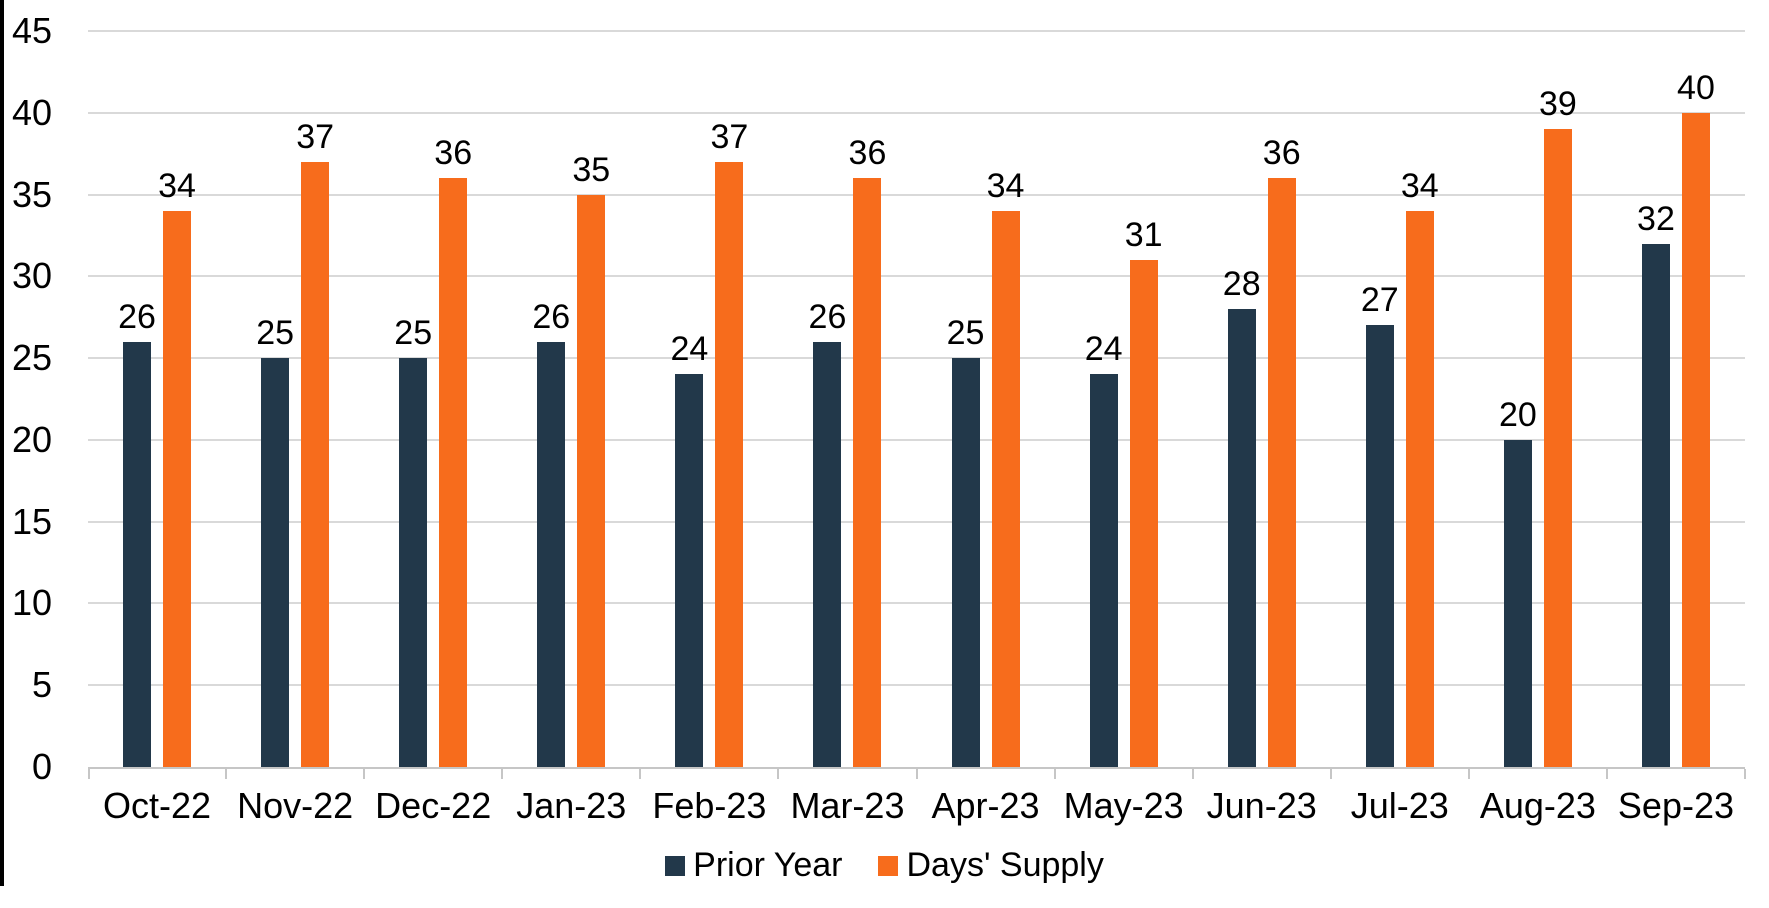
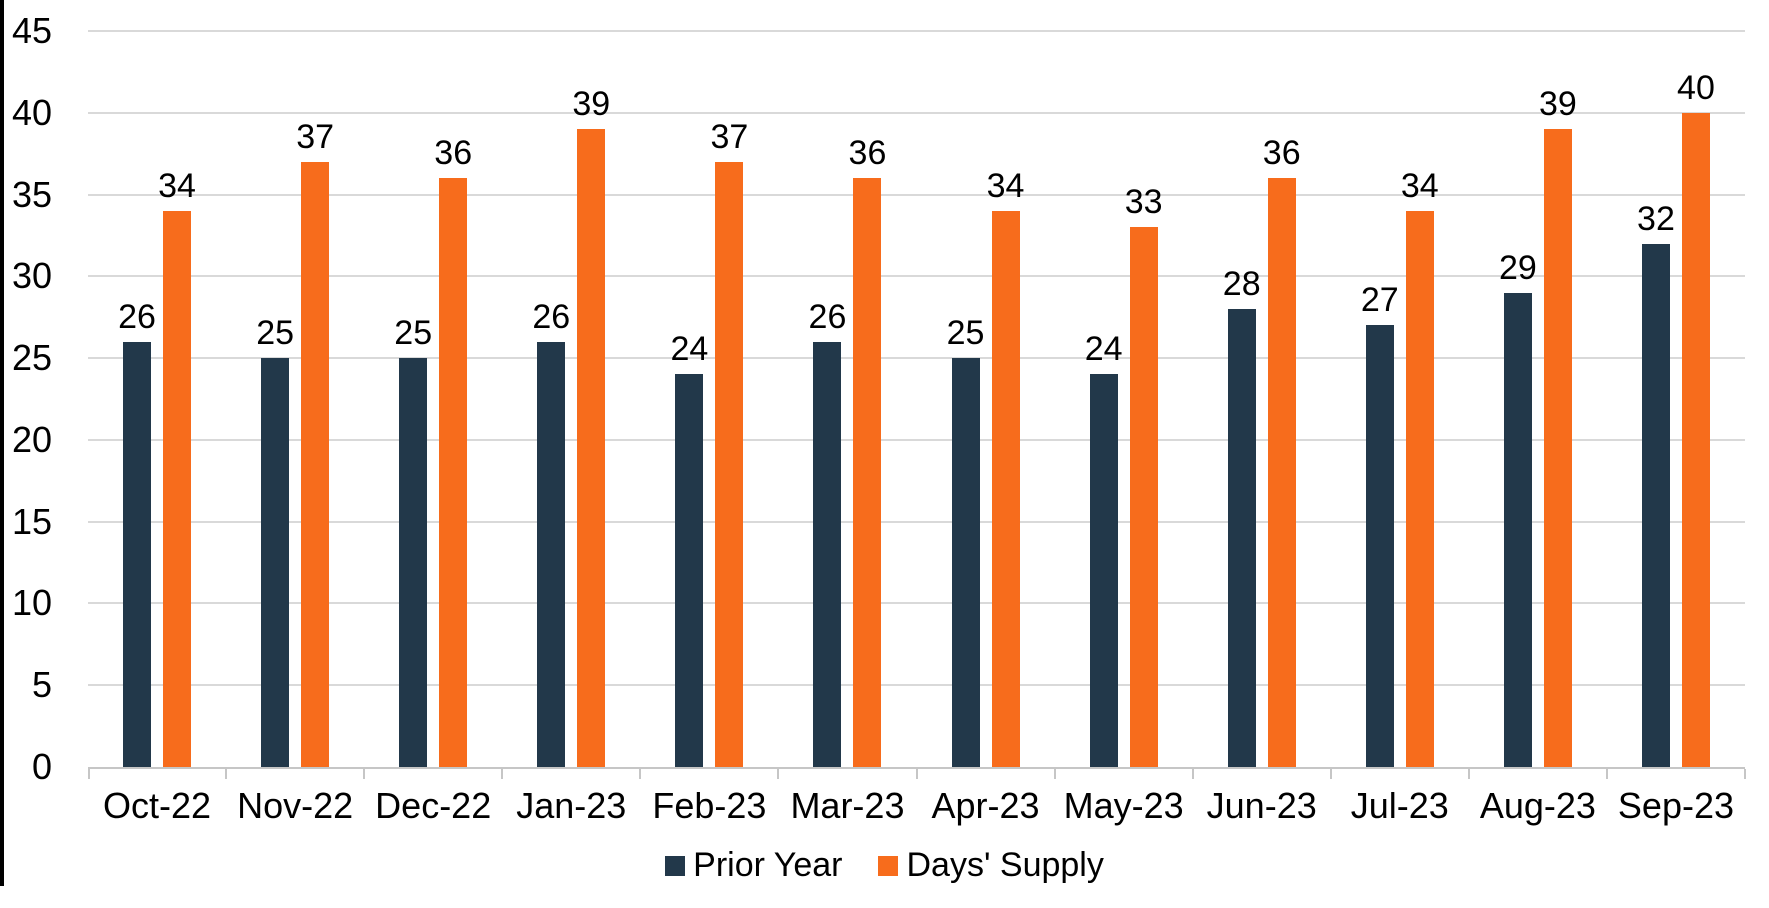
Days' Supply/Jan-23: 35 -> 39
Days' Supply/May-23: 31 -> 33
Prior Year/Aug-23: 20 -> 29
